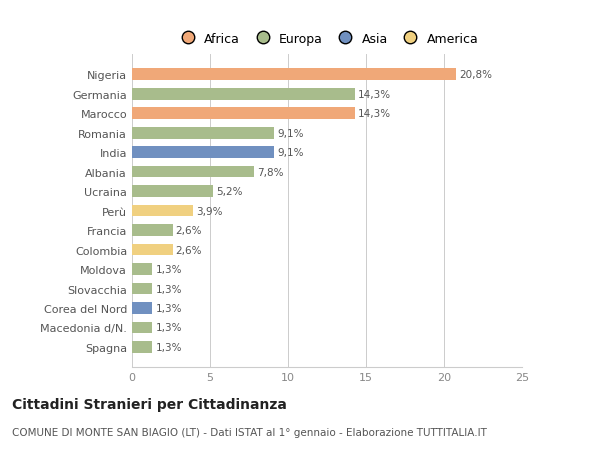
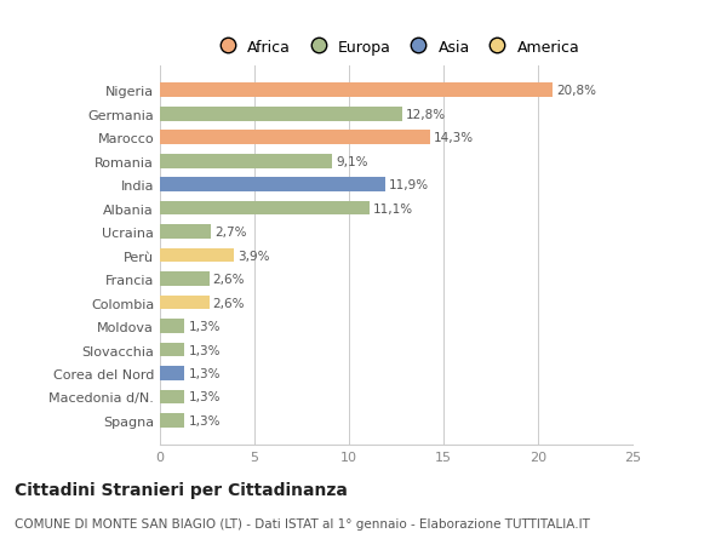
Germania: 14,3% -> 12,8%
India: 9,1% -> 11,9%
Albania: 7,8% -> 11,1%
Ucraina: 5,2% -> 2,7%
